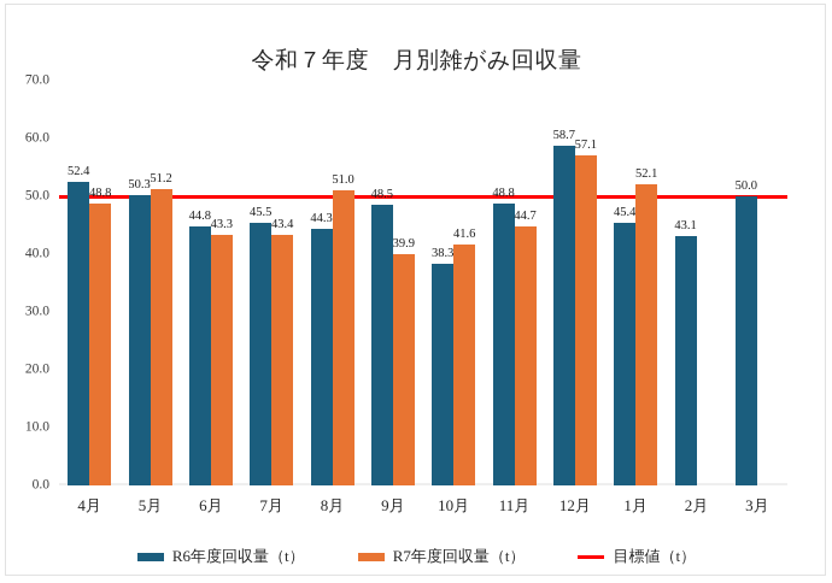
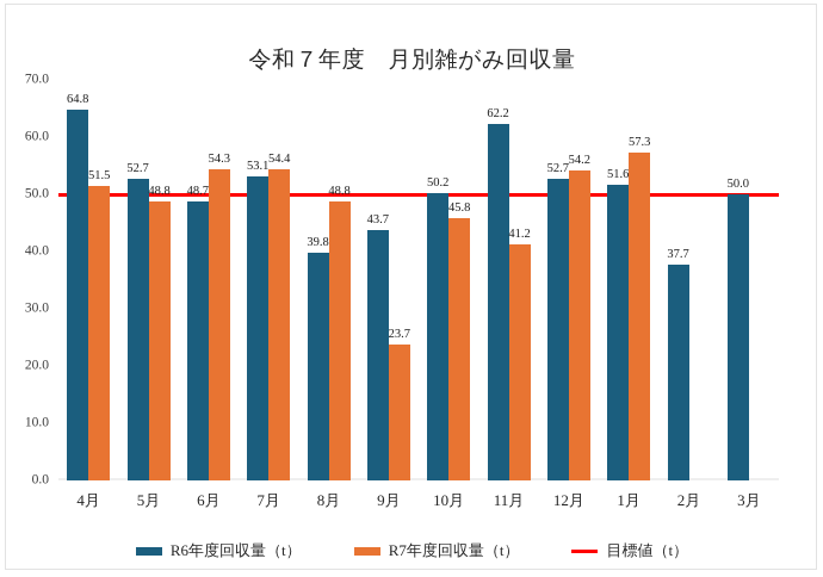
R6年度回収量（t）/4月: 52.4 -> 64.8
R7年度回収量（t）/4月: 48.8 -> 51.5
R6年度回収量（t）/5月: 50.3 -> 52.7
R7年度回収量（t）/5月: 51.2 -> 48.8
R6年度回収量（t）/6月: 44.8 -> 48.7
R7年度回収量（t）/6月: 43.3 -> 54.3
R6年度回収量（t）/7月: 45.5 -> 53.1
R7年度回収量（t）/7月: 43.4 -> 54.4
R6年度回収量（t）/8月: 44.3 -> 39.8
R7年度回収量（t）/8月: 51.0 -> 48.8
R6年度回収量（t）/9月: 48.5 -> 43.7
R7年度回収量（t）/9月: 39.9 -> 23.7
R6年度回収量（t）/10月: 38.3 -> 50.2
R7年度回収量（t）/10月: 41.6 -> 45.8
R6年度回収量（t）/11月: 48.8 -> 62.2
R7年度回収量（t）/11月: 44.7 -> 41.2
R6年度回収量（t）/12月: 58.7 -> 52.7
R7年度回収量（t）/12月: 57.1 -> 54.2
R6年度回収量（t）/1月: 45.4 -> 51.6
R7年度回収量（t）/1月: 52.1 -> 57.3
R6年度回収量（t）/2月: 43.1 -> 37.7
